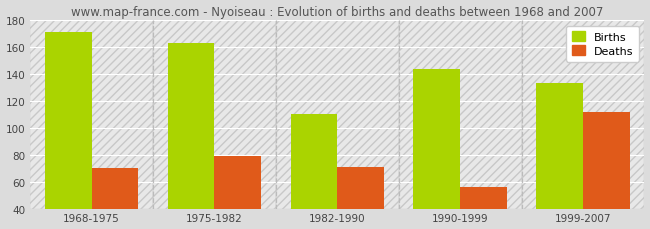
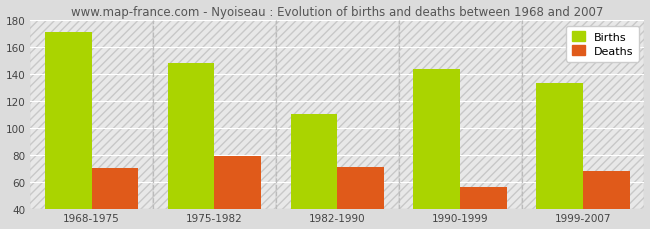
Births/1975-1982: 163 -> 148
Deaths/1999-2007: 112 -> 68
